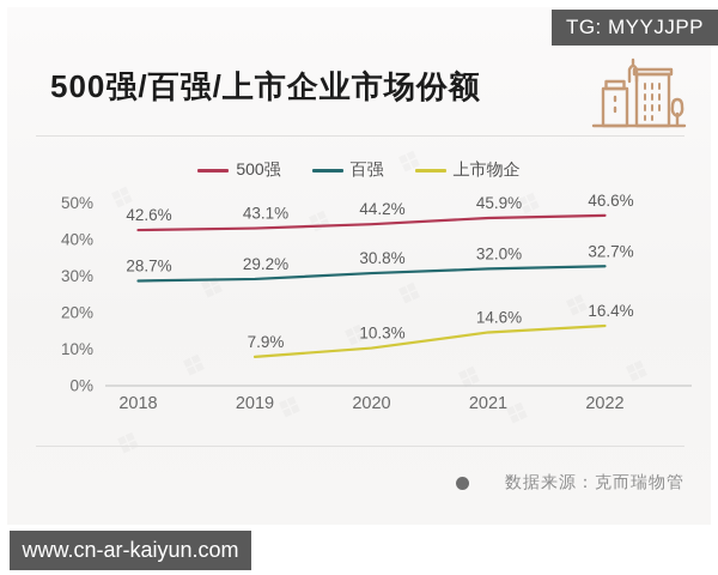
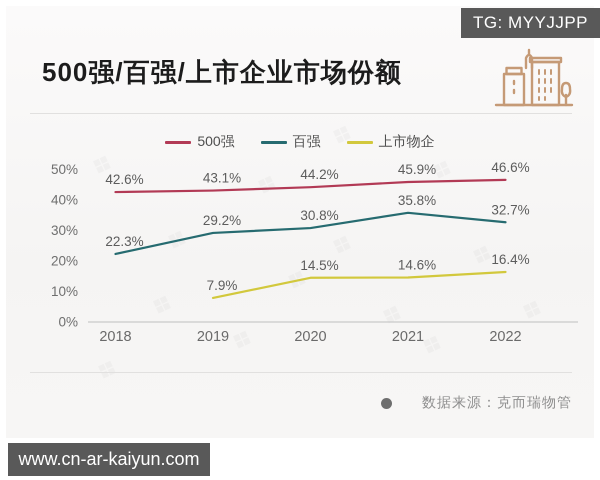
百强/2018: 28.7% -> 22.3%
上市物企/2020: 10.3% -> 14.5%
百强/2021: 32.0% -> 35.8%
